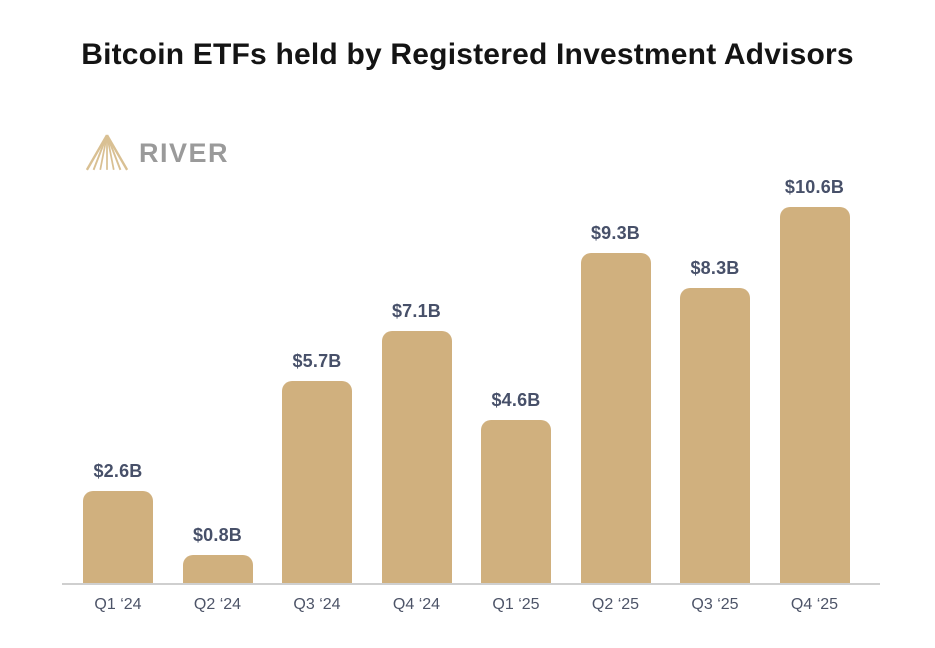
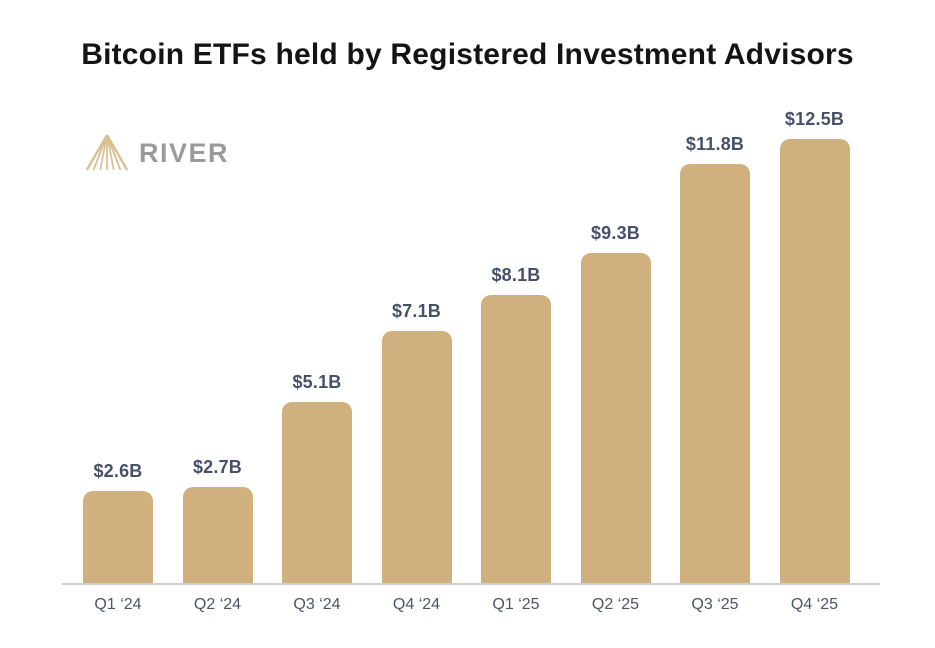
Q2 ‘24: $0.8B -> $2.7B
Q3 ‘24: $5.7B -> $5.1B
Q1 ‘25: $4.6B -> $8.1B
Q3 ‘25: $8.3B -> $11.8B
Q4 ‘25: $10.6B -> $12.5B
